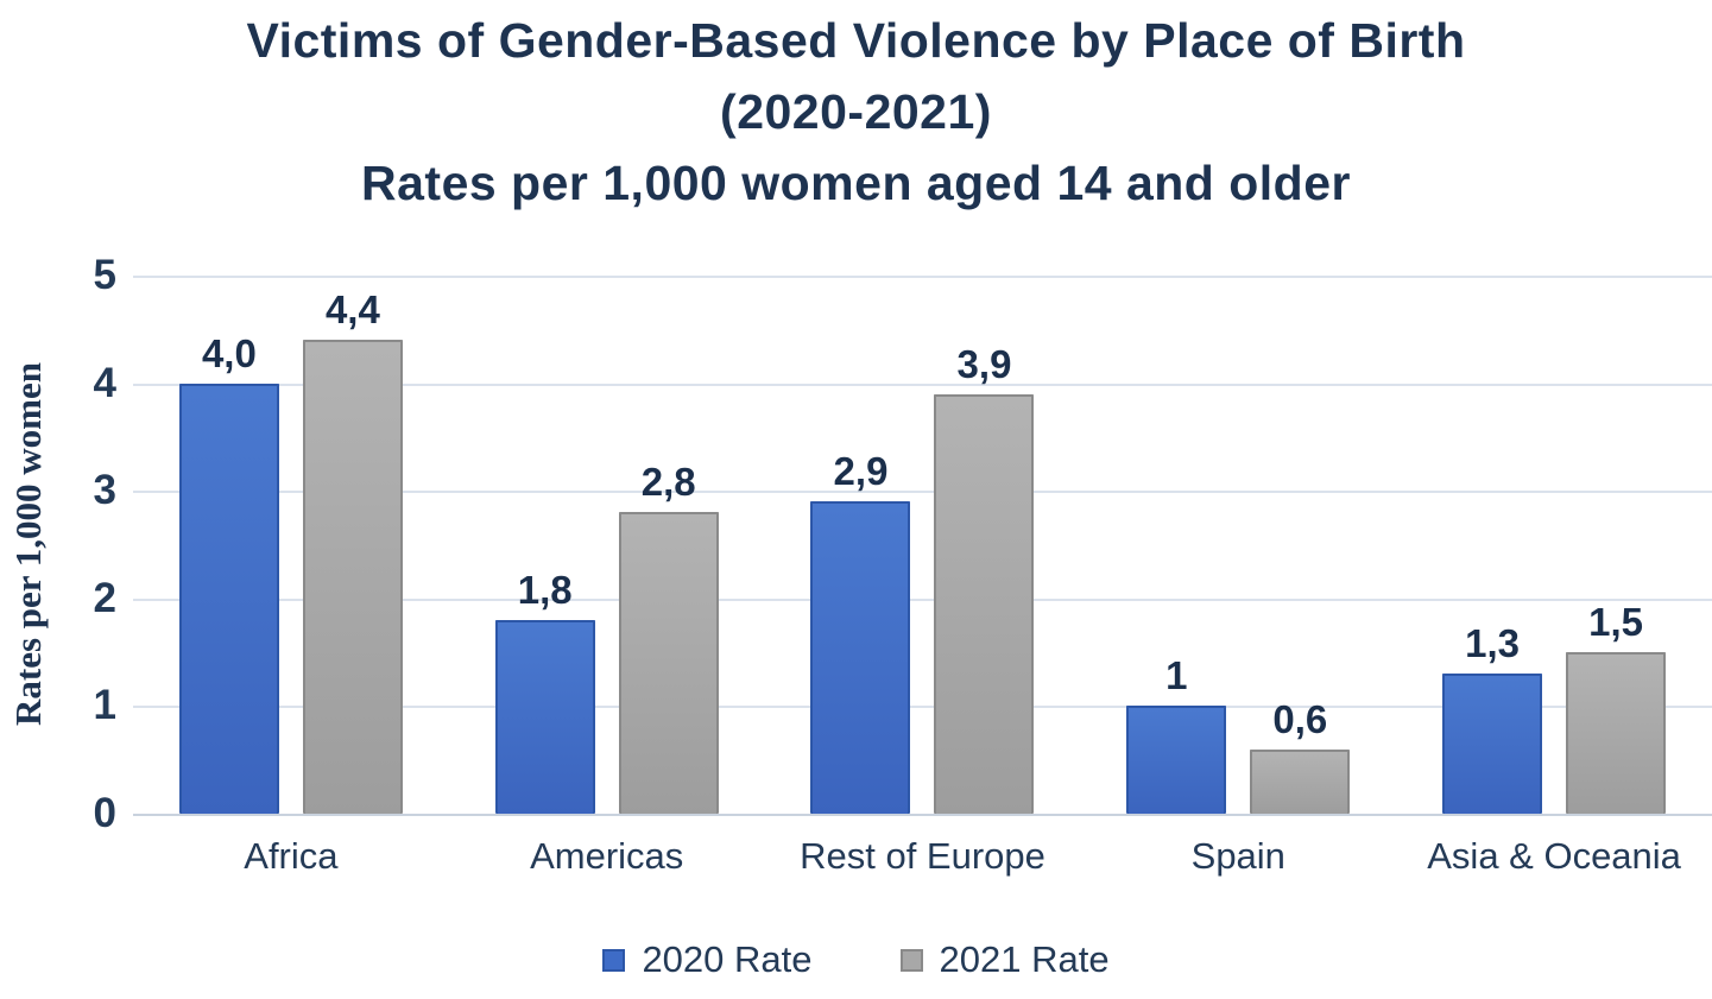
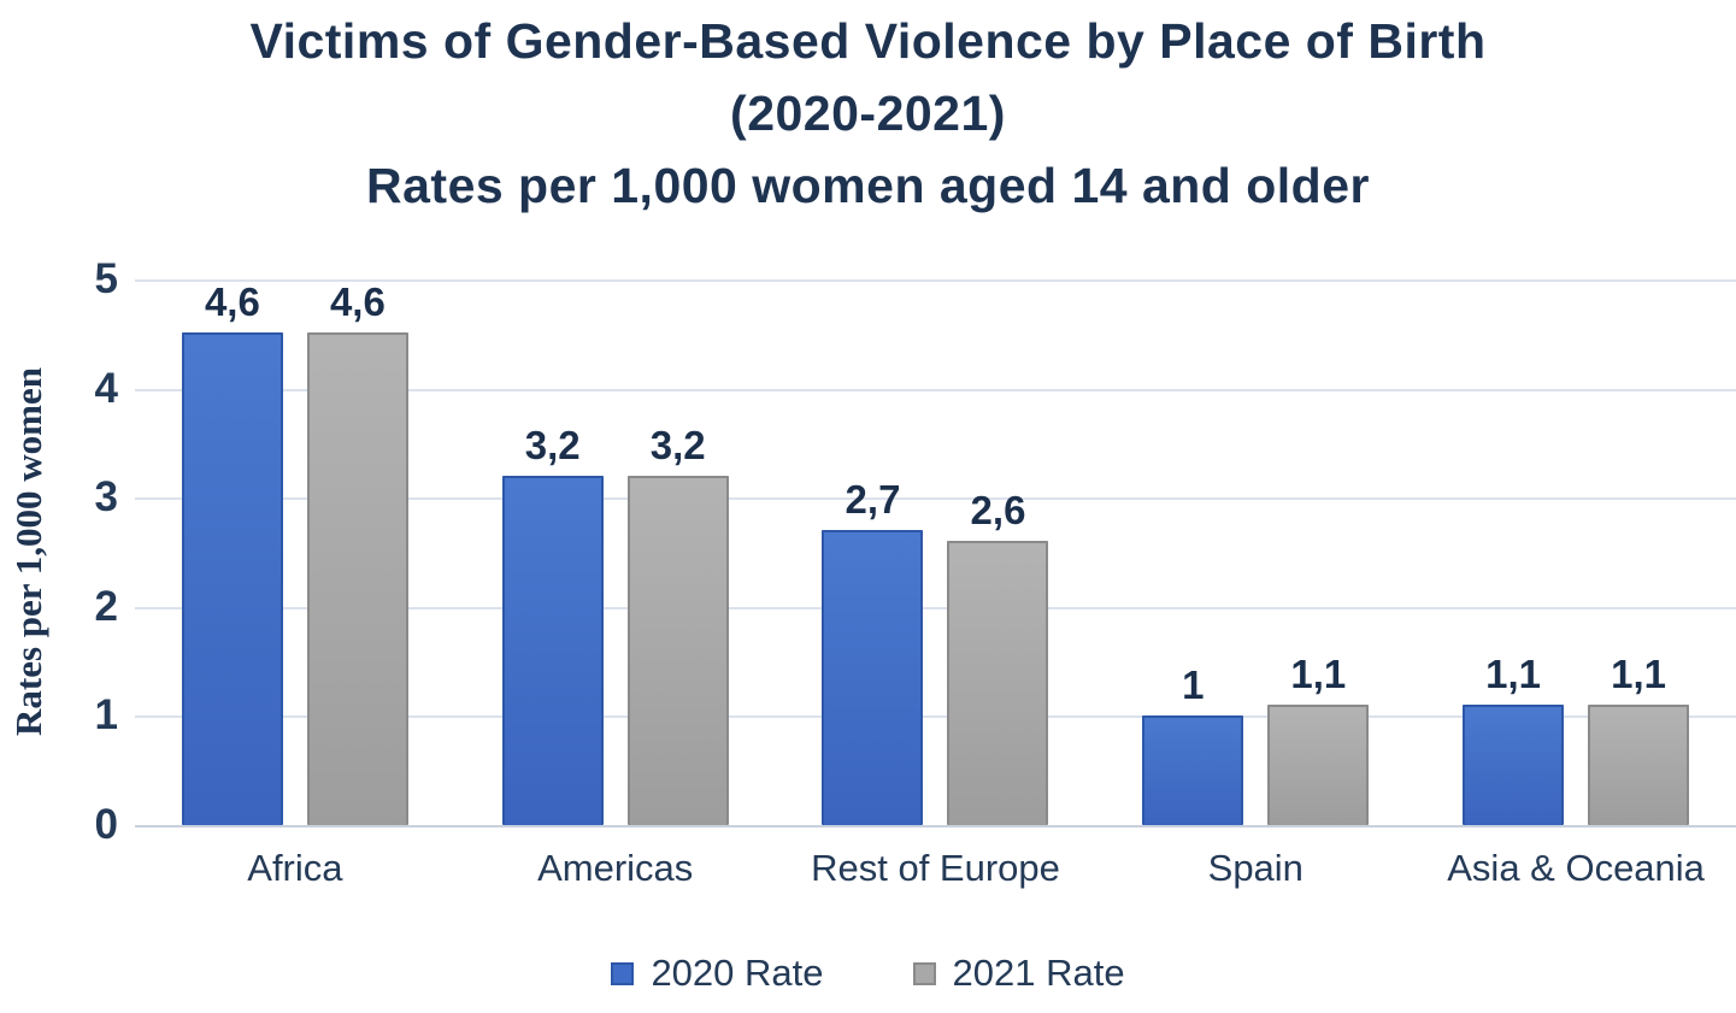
2020 Rate/Africa: 4,0 -> 4,6
2021 Rate/Africa: 4,4 -> 4,6
2020 Rate/Americas: 1,8 -> 3,2
2021 Rate/Americas: 2,8 -> 3,2
2020 Rate/Rest of Europe: 2,9 -> 2,7
2021 Rate/Rest of Europe: 3,9 -> 2,6
2021 Rate/Spain: 0,6 -> 1,1
2020 Rate/Asia & Oceania: 1,3 -> 1,1
2021 Rate/Asia & Oceania: 1,5 -> 1,1
